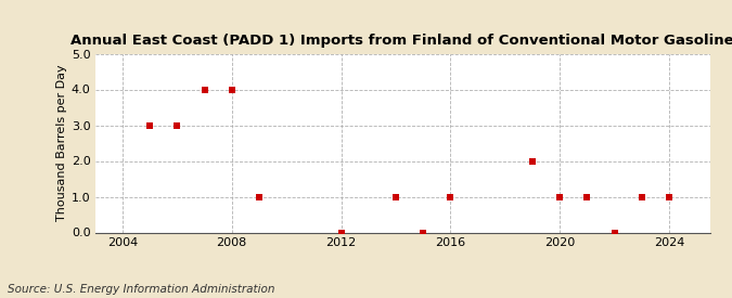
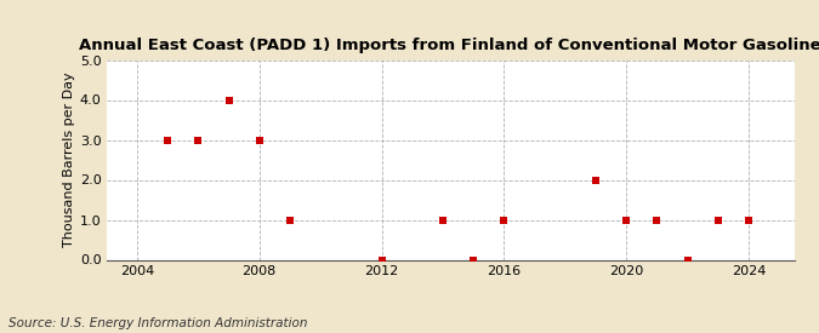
2008: 4 -> 3
